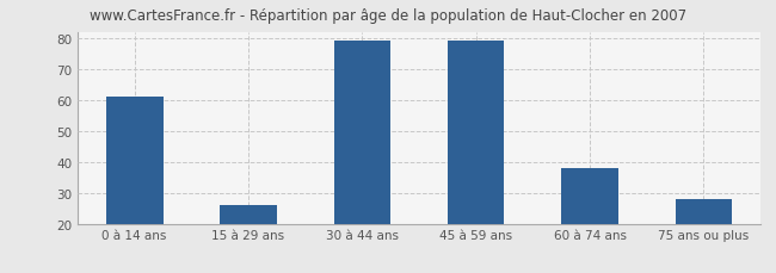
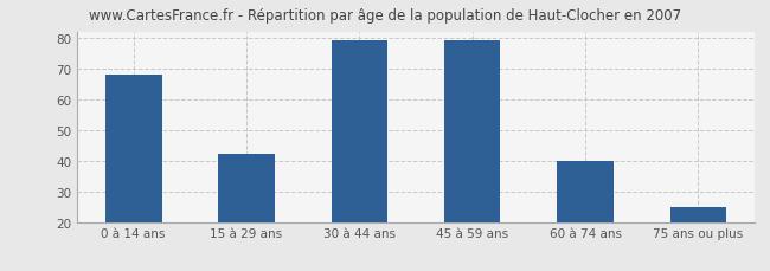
0 à 14 ans: 61 -> 68
15 à 29 ans: 26 -> 42
60 à 74 ans: 38 -> 40
75 ans ou plus: 28 -> 25
